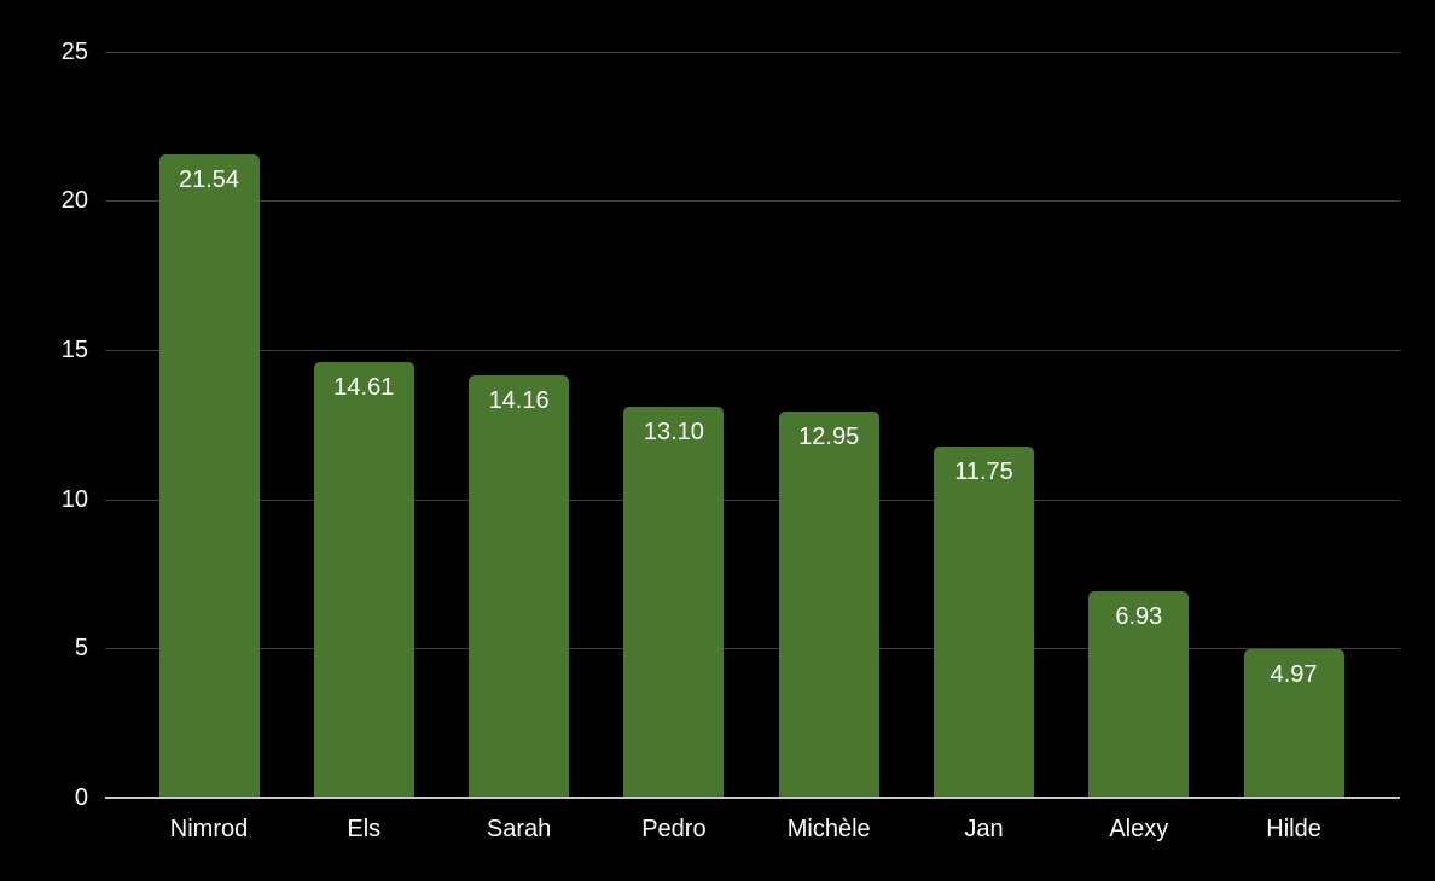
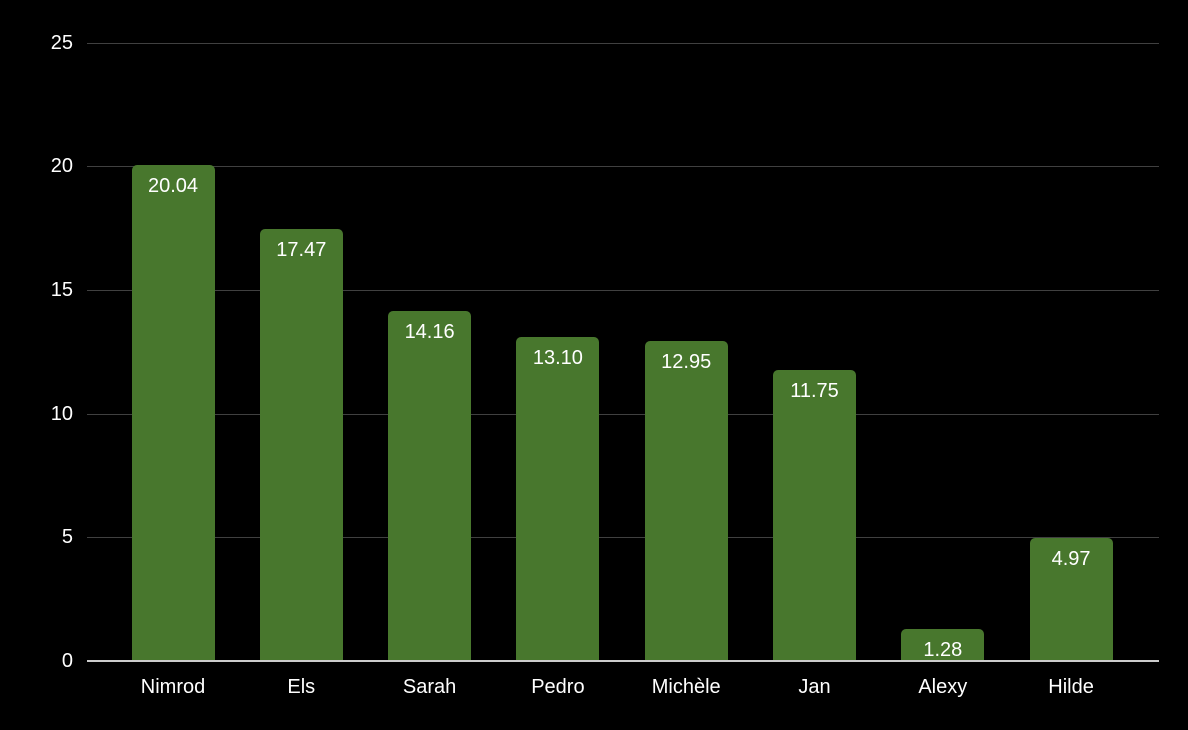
Nimrod: 21.54 -> 20.04
Els: 14.61 -> 17.47
Alexy: 6.93 -> 1.28
